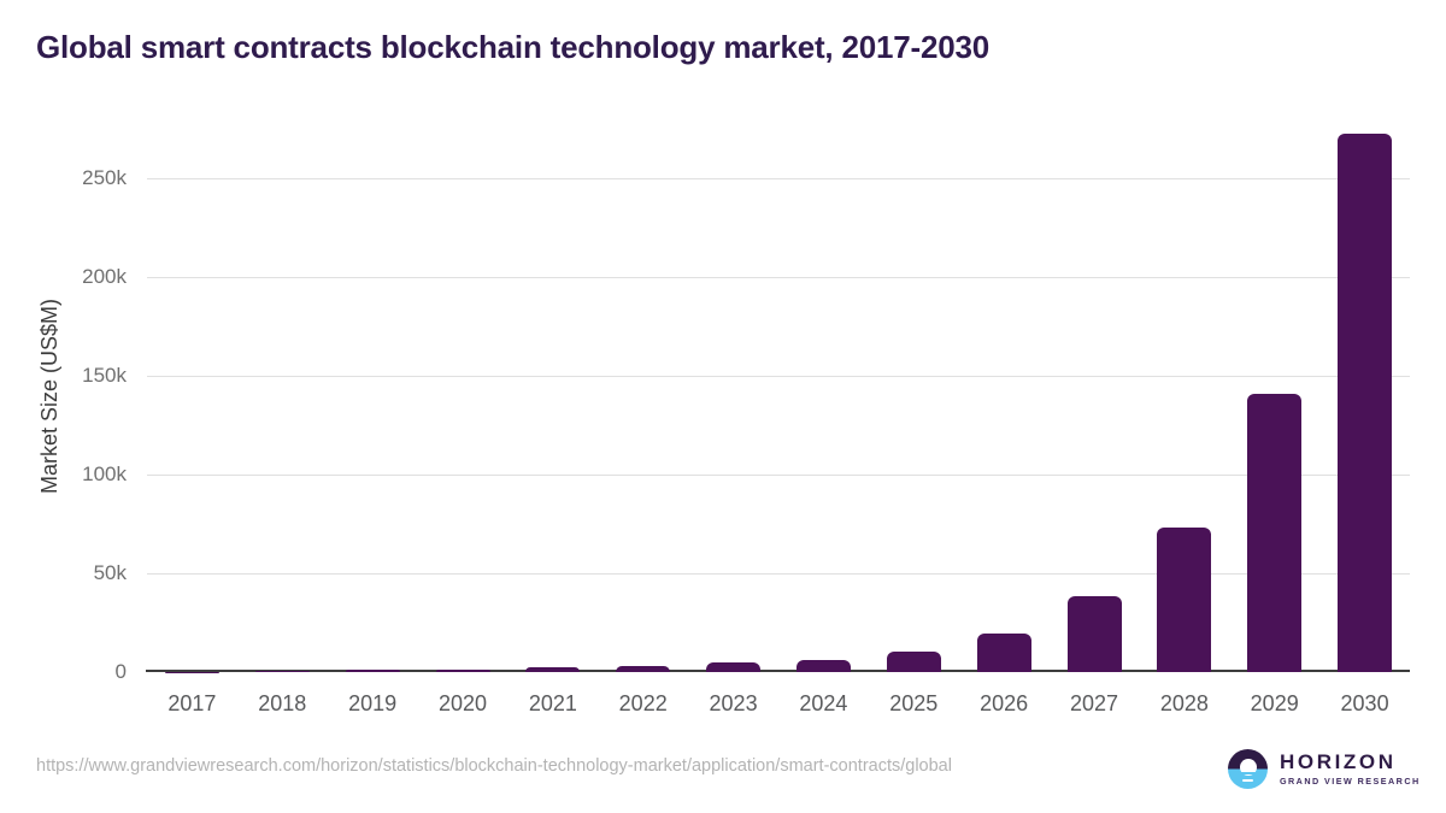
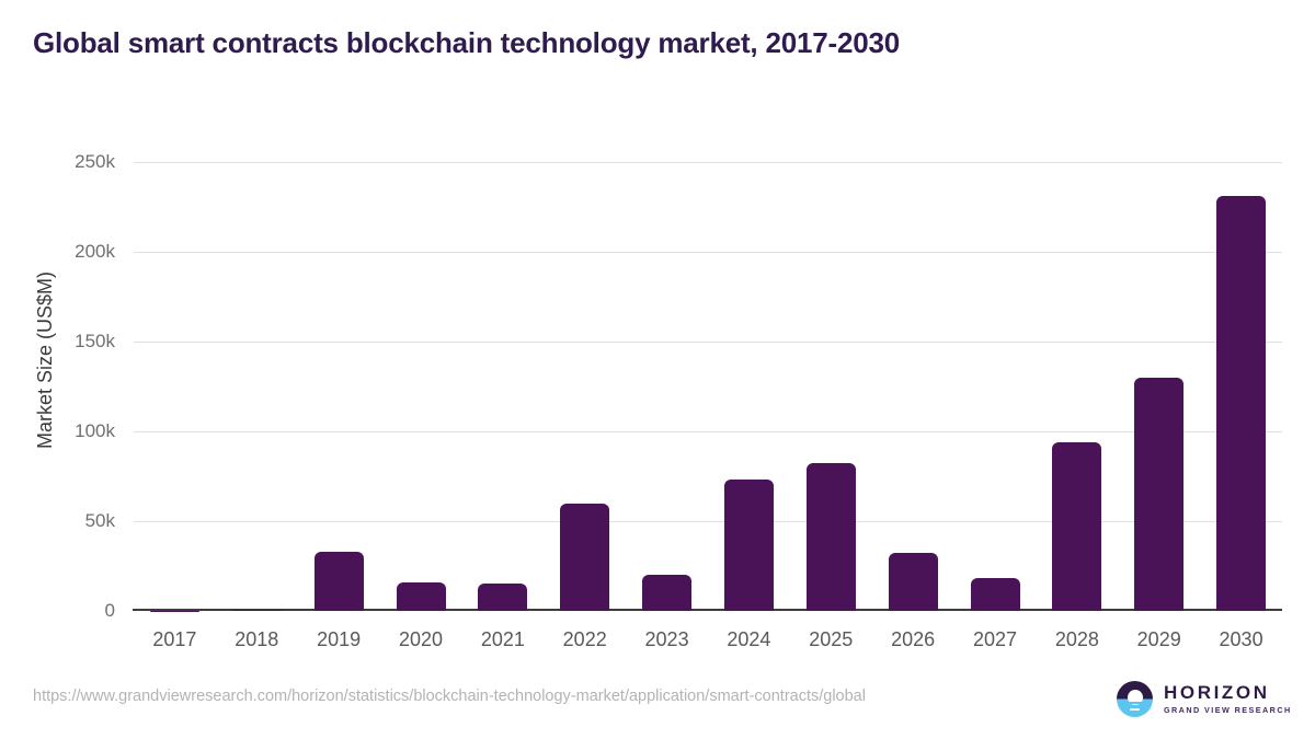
2019: 1k -> 33k
2020: 2k -> 16k
2021: 2k -> 15k
2022: 3k -> 60k
2023: 5k -> 20k
2024: 6k -> 73k
2025: 10k -> 82k
2026: 20k -> 32k
2027: 38k -> 18k
2028: 73k -> 94k
2029: 141k -> 130k
2030: 272k -> 231k
